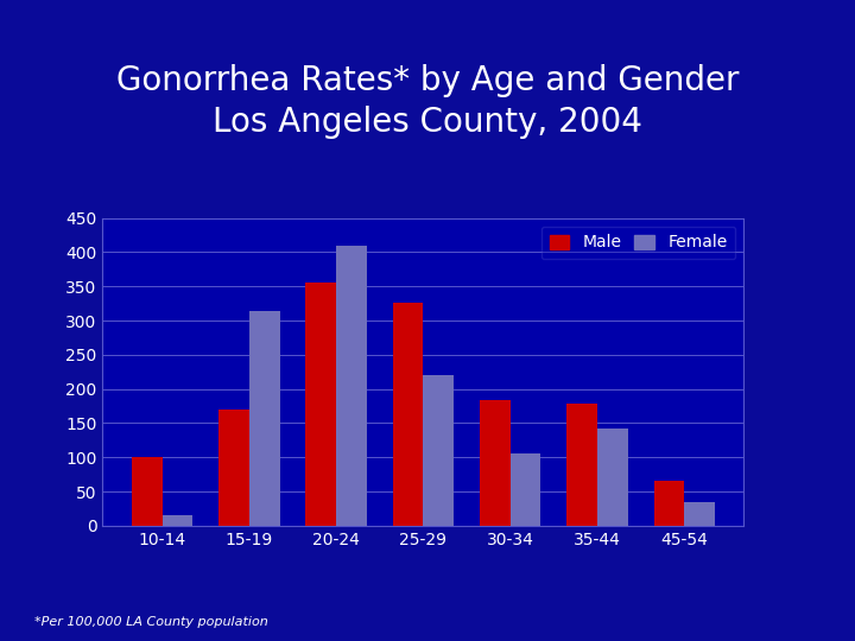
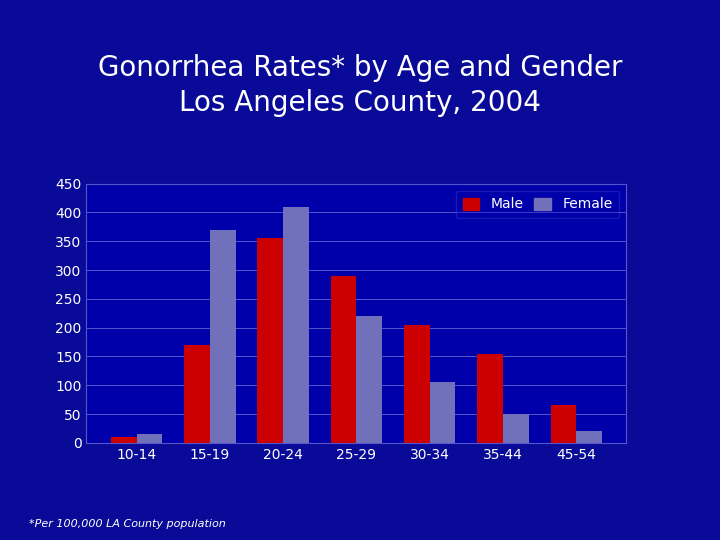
Male/10-14: 100 -> 10
Female/15-19: 314 -> 370
Male/25-29: 326 -> 290
Male/30-34: 184 -> 205
Male/35-44: 178 -> 155
Female/35-44: 142 -> 50
Female/45-54: 34 -> 20
